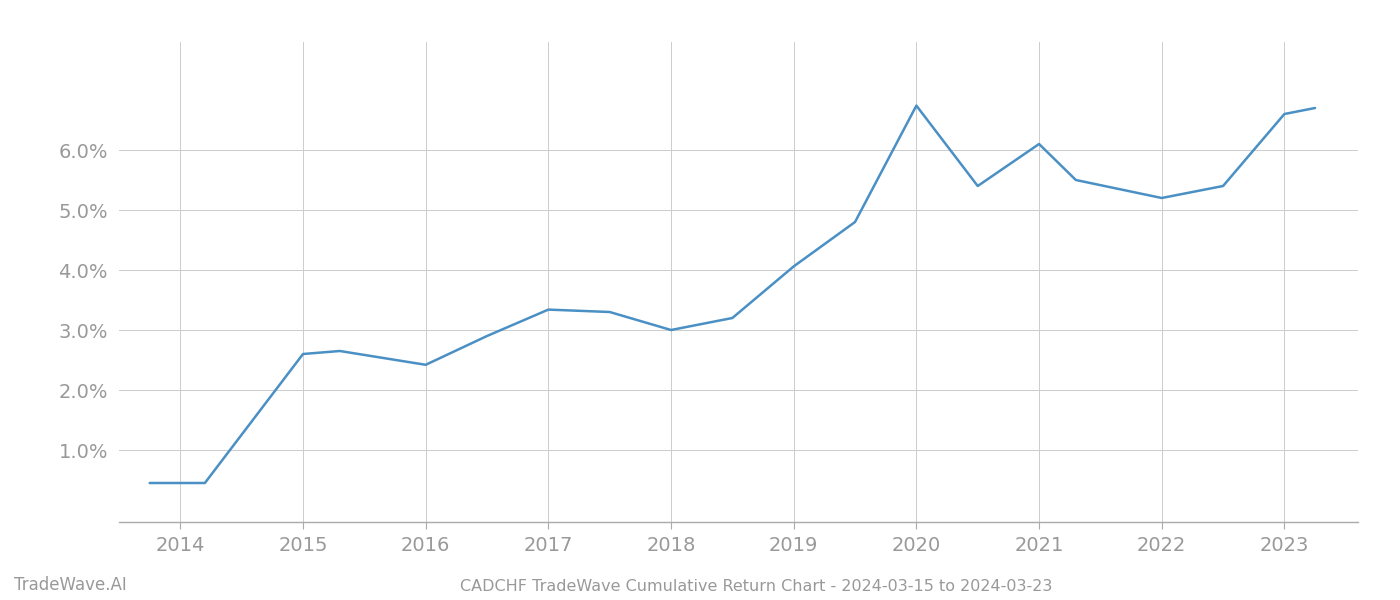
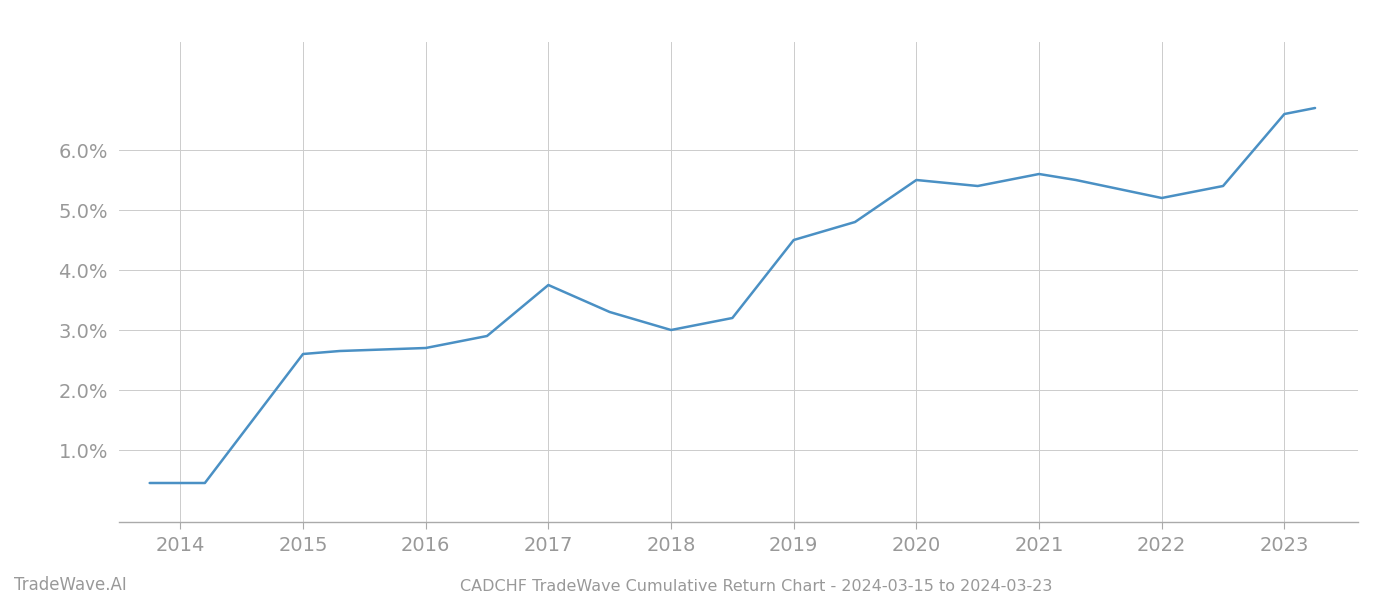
2016: 2.42% -> 2.70%
2017: 3.34% -> 3.75%
2019: 4.06% -> 4.50%
2020: 6.74% -> 5.50%
2021: 6.10% -> 5.60%
